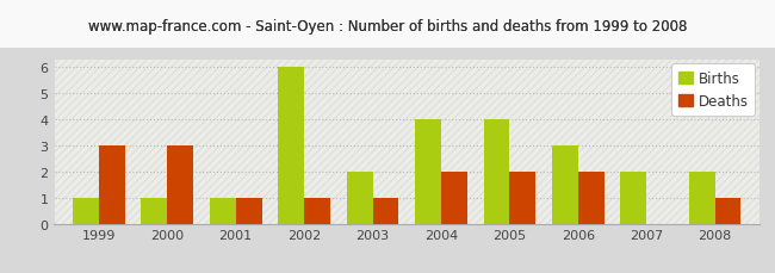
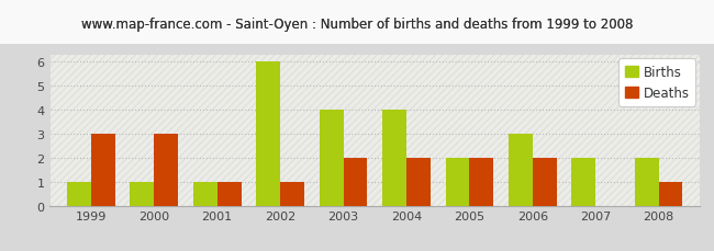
Births/2003: 2 -> 4
Deaths/2003: 1 -> 2
Births/2005: 4 -> 2
